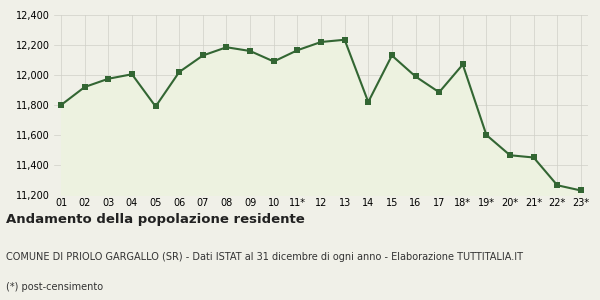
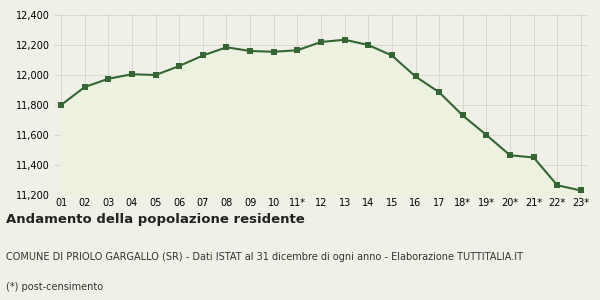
05: 11,790 -> 12,000
06: 12,020 -> 12,060
10: 12,090 -> 12,160
14: 11,820 -> 12,200
18*: 12,070 -> 11,730
